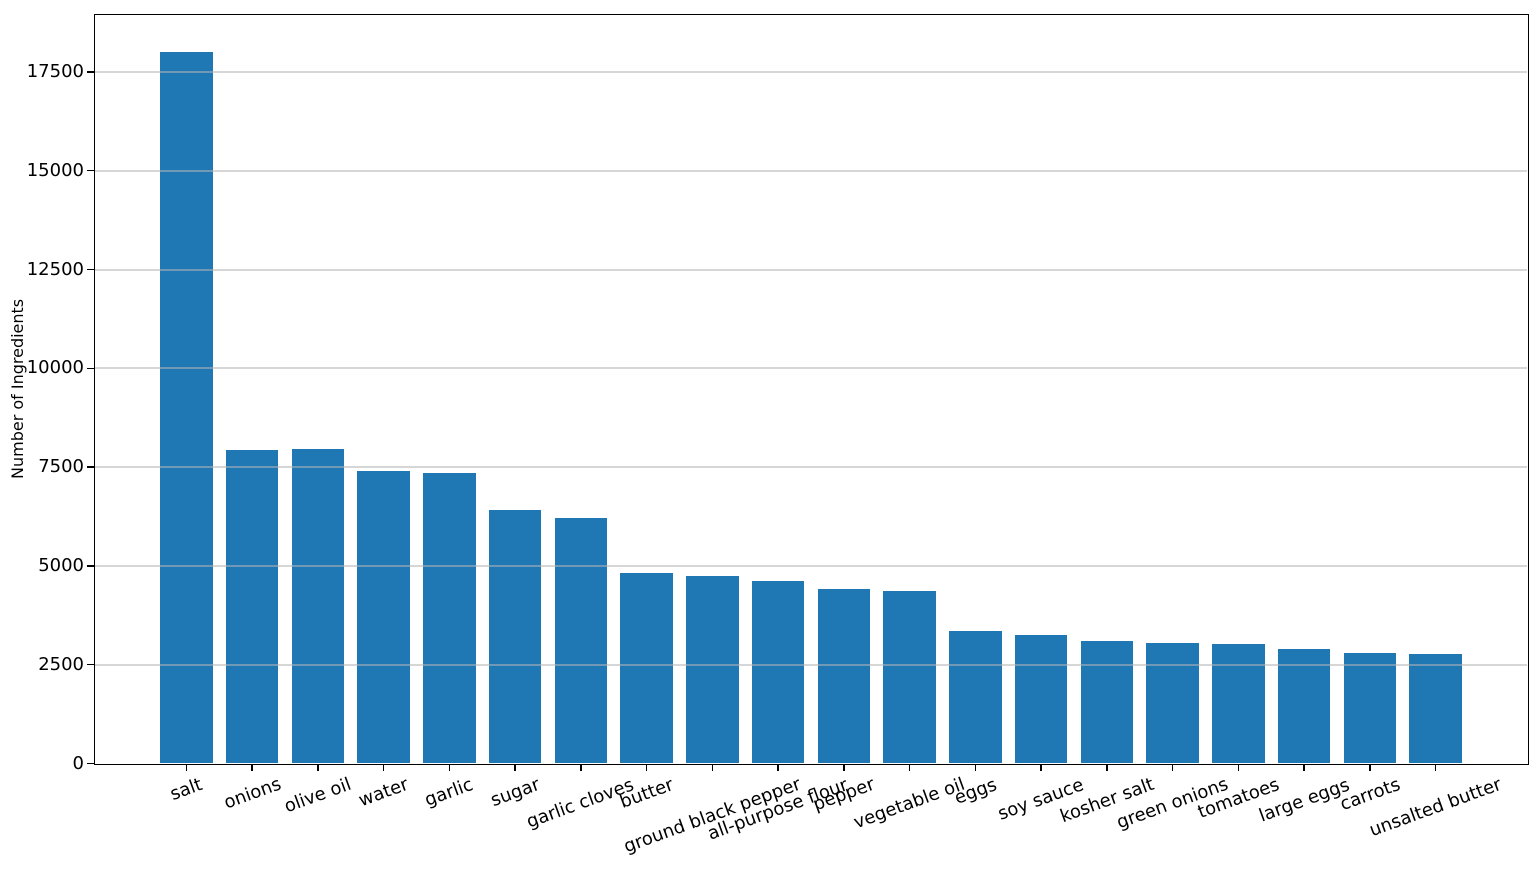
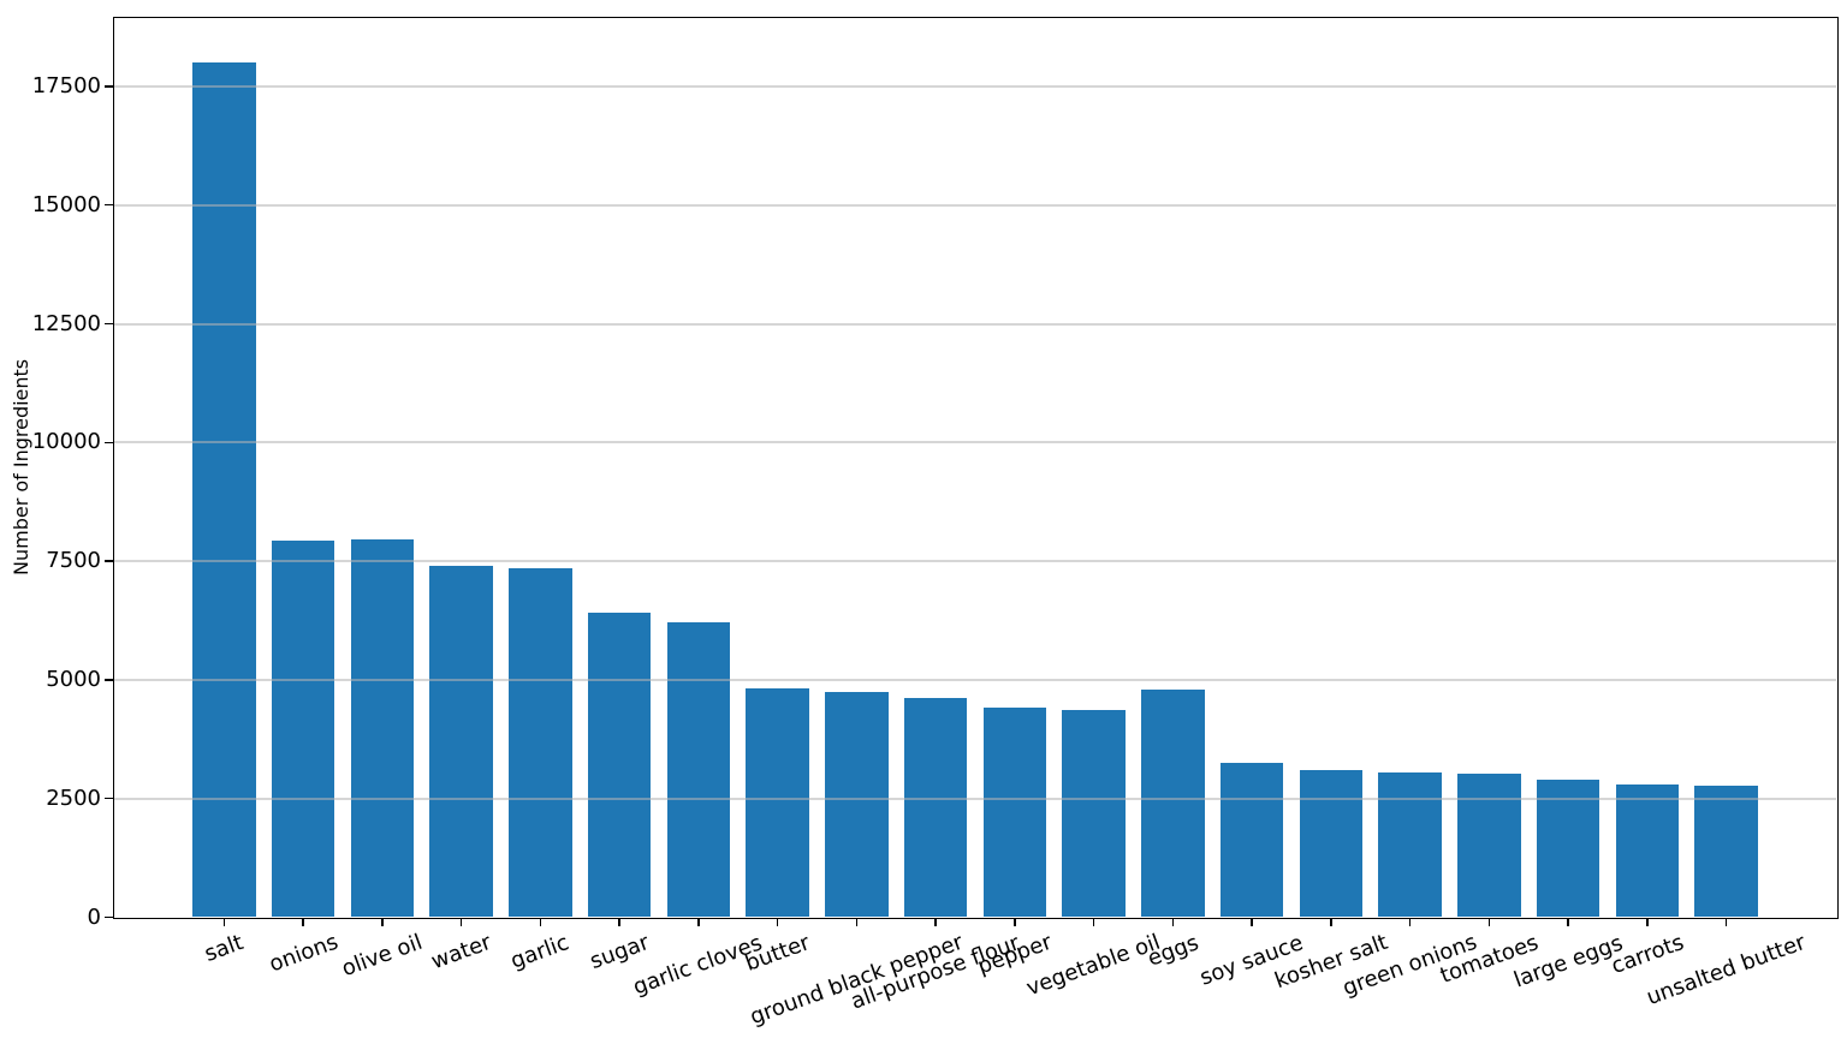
eggs: 3400 -> 4800
